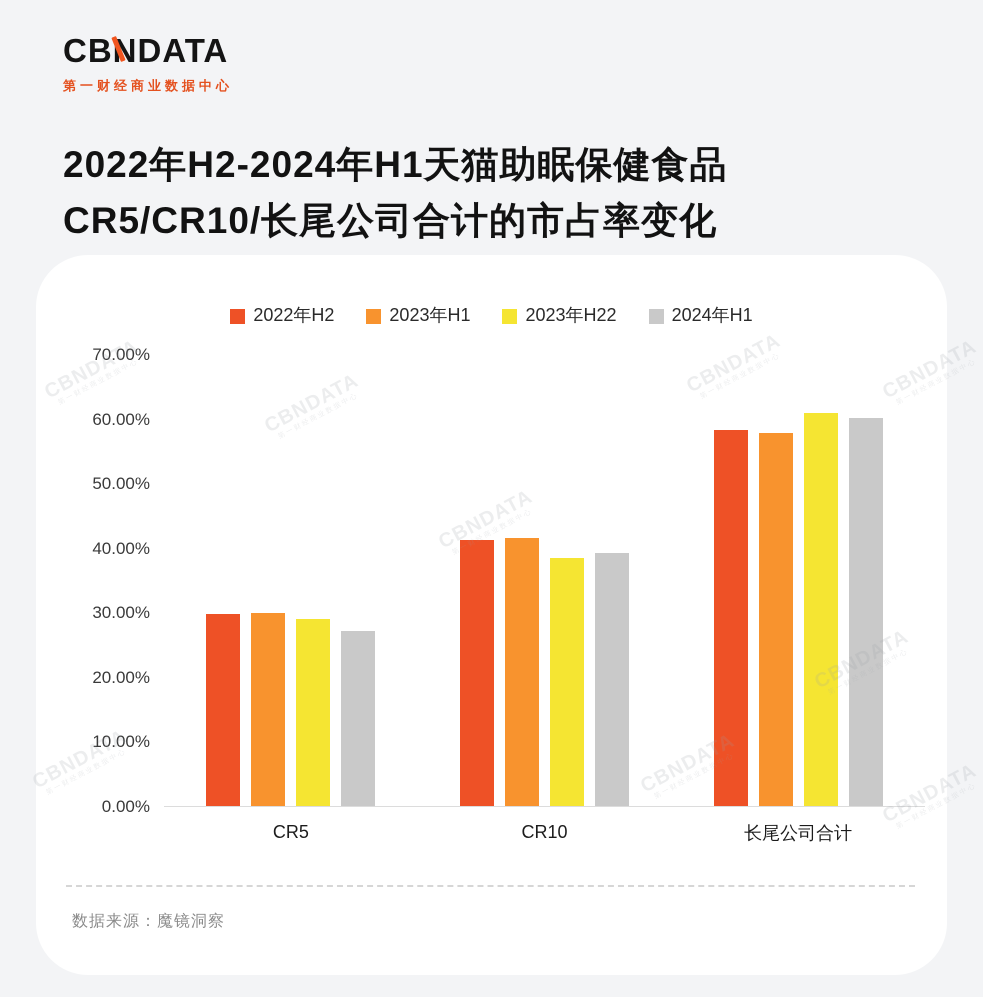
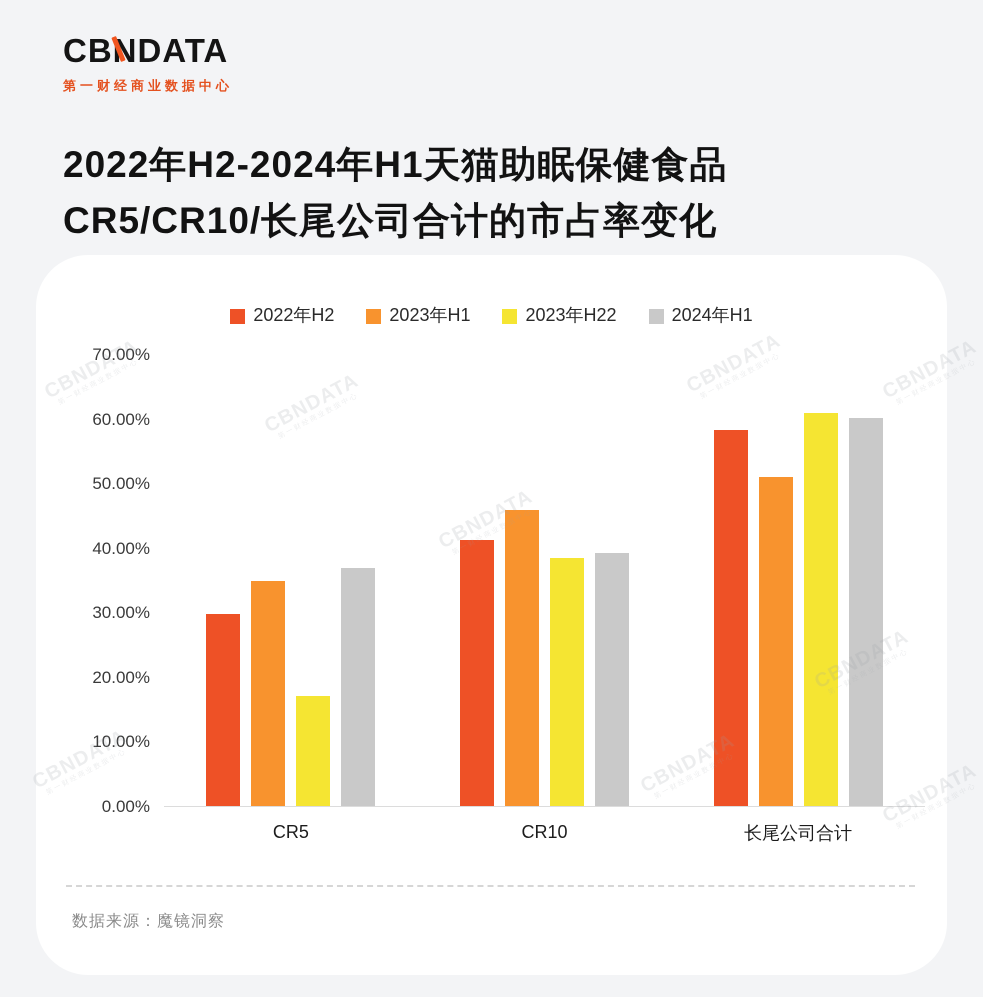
2023年H1/CR5: 30% -> 35%
2023年H22/CR5: 29% -> 17%
2024年H1/CR5: 27% -> 37%
2023年H1/CR10: 42% -> 46%
2023年H1/长尾公司合计: 58% -> 51%
